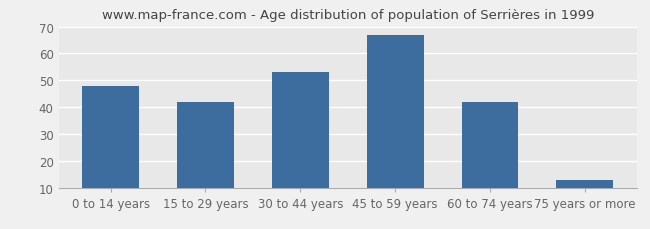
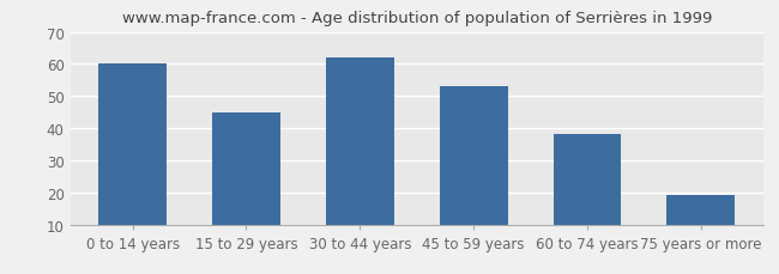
0 to 14 years: 48 -> 60
15 to 29 years: 42 -> 45
30 to 44 years: 53 -> 62
45 to 59 years: 67 -> 53
60 to 74 years: 42 -> 38
75 years or more: 13 -> 19
